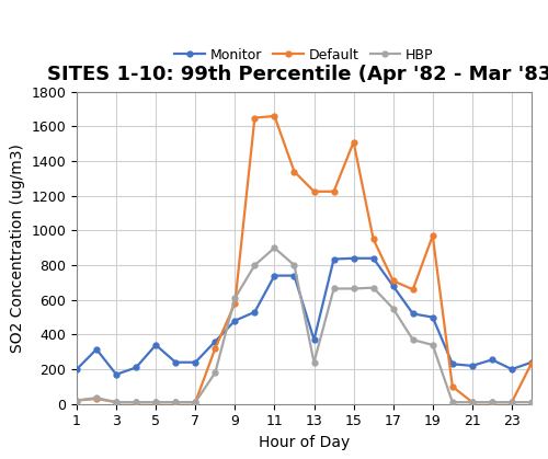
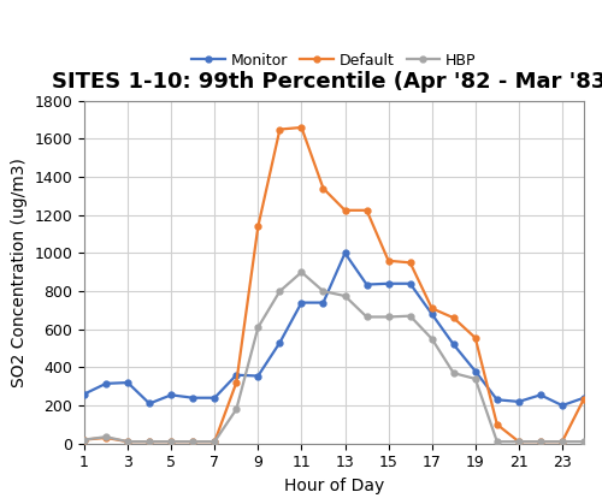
Monitor/1: 200 -> 260
Monitor/3: 170 -> 320
Monitor/5: 340 -> 260
Monitor/9: 480 -> 360
Default/9: 580 -> 1140
Monitor/13: 370 -> 1000
HBP/13: 240 -> 780
Default/15: 1510 -> 960
Monitor/19: 500 -> 380
Default/19: 970 -> 560
